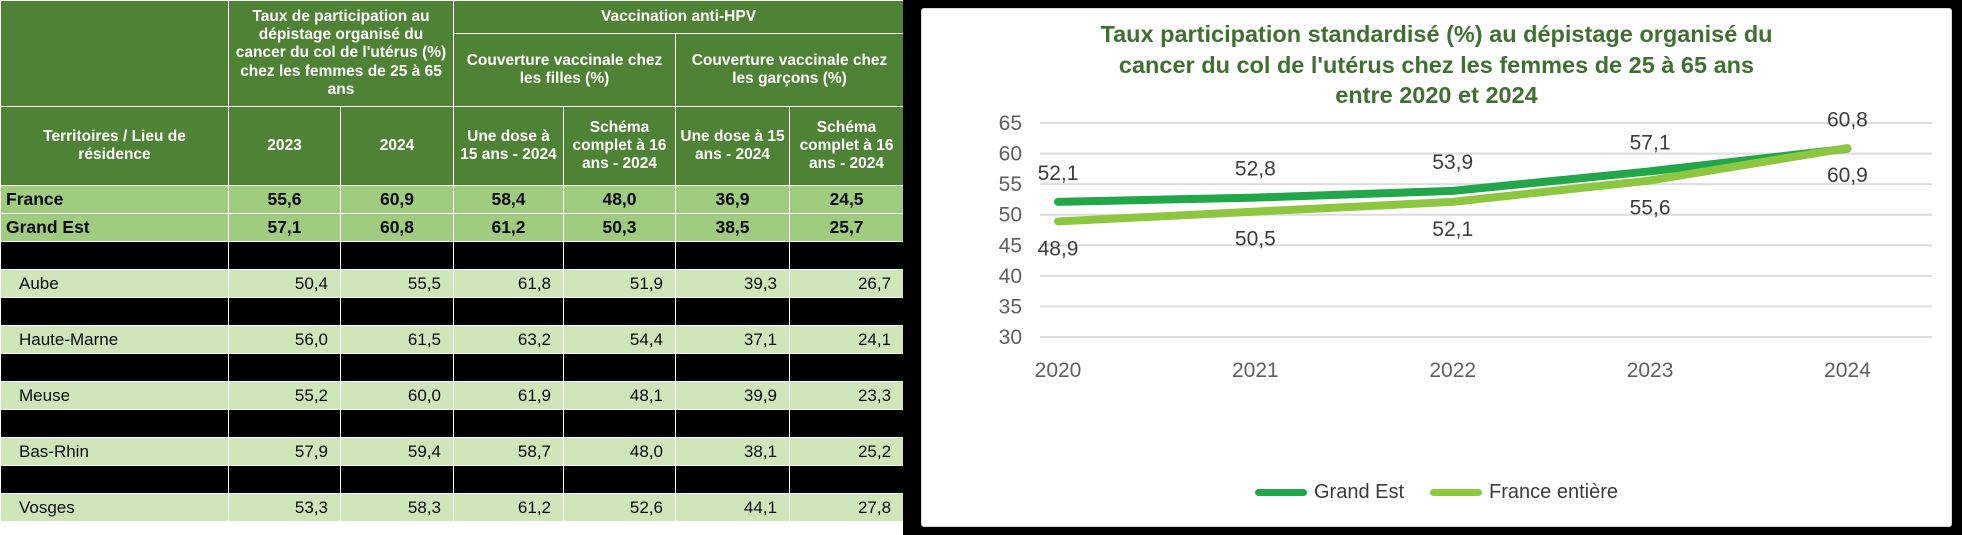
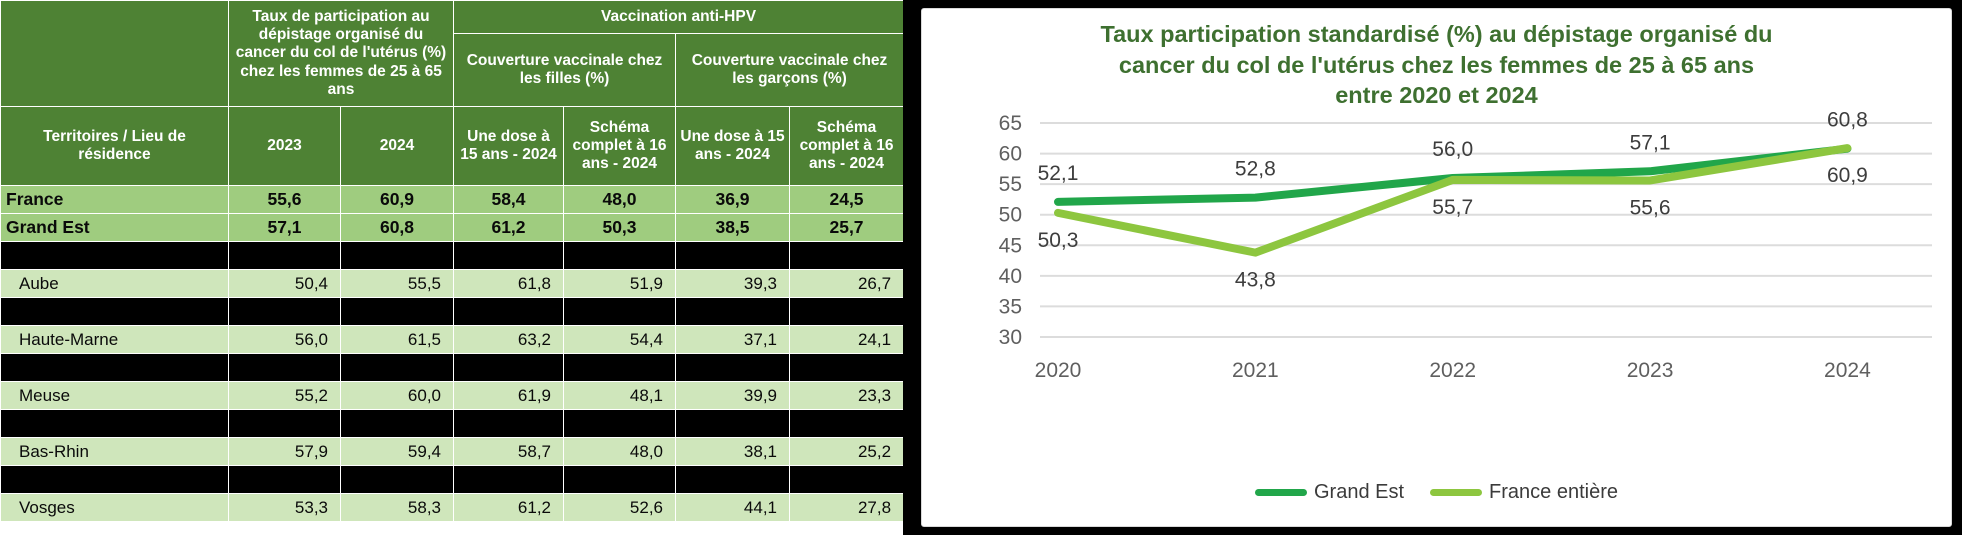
France entière/2020: 48,9 -> 50,3
France entière/2021: 50,5 -> 43,8
Grand Est/2022: 53,9 -> 56,0
France entière/2022: 52,1 -> 55,7
